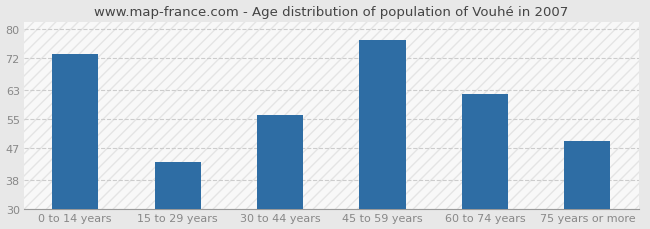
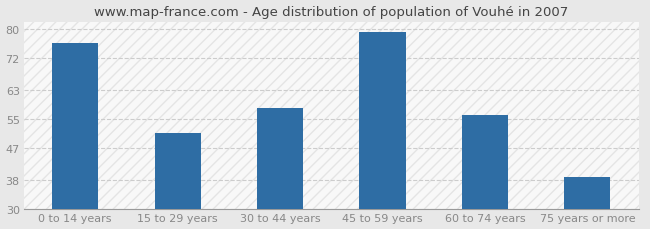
0 to 14 years: 73 -> 76
15 to 29 years: 43 -> 51
30 to 44 years: 56 -> 58
45 to 59 years: 77 -> 79
60 to 74 years: 62 -> 56
75 years or more: 49 -> 39
